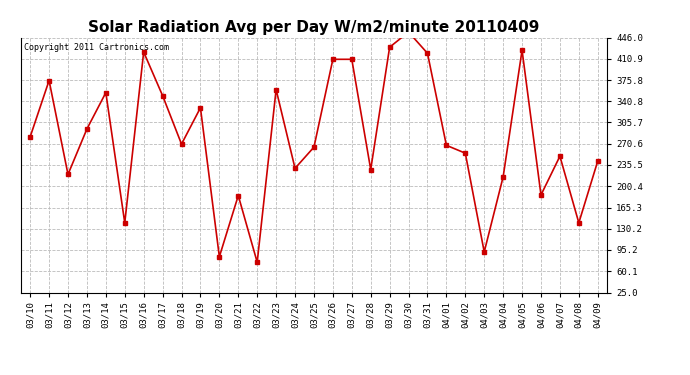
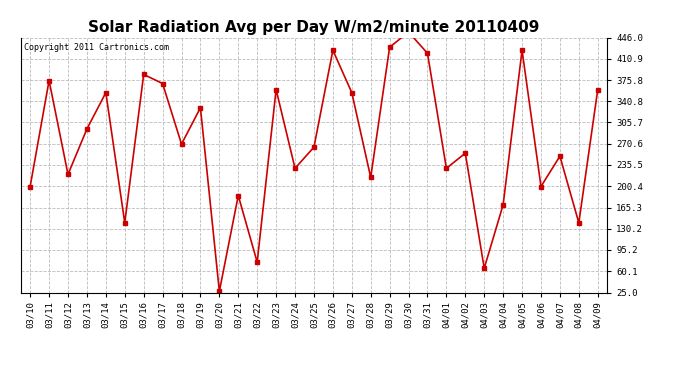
03/10: 282 -> 200
03/16: 422 -> 385
03/17: 350 -> 370
03/20: 84 -> 27
03/26: 410 -> 425
03/27: 410 -> 355
03/28: 228 -> 215
04/01: 268 -> 230
04/03: 92 -> 65
04/04: 216 -> 170
04/06: 186 -> 200
04/09: 242 -> 360
